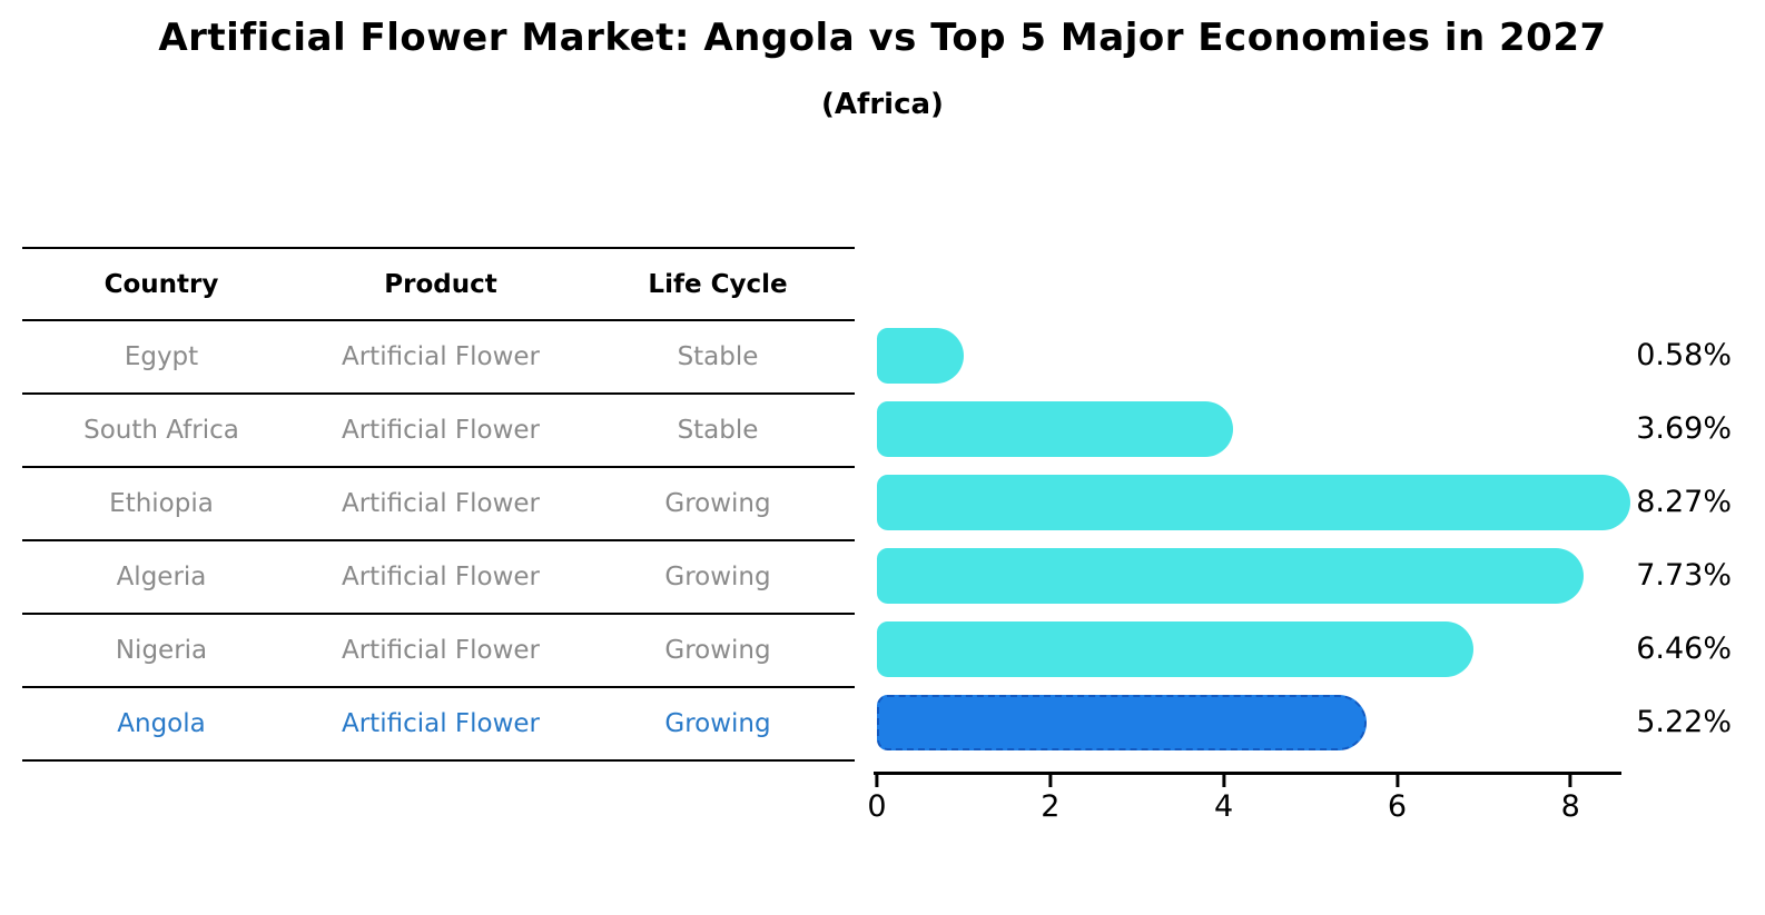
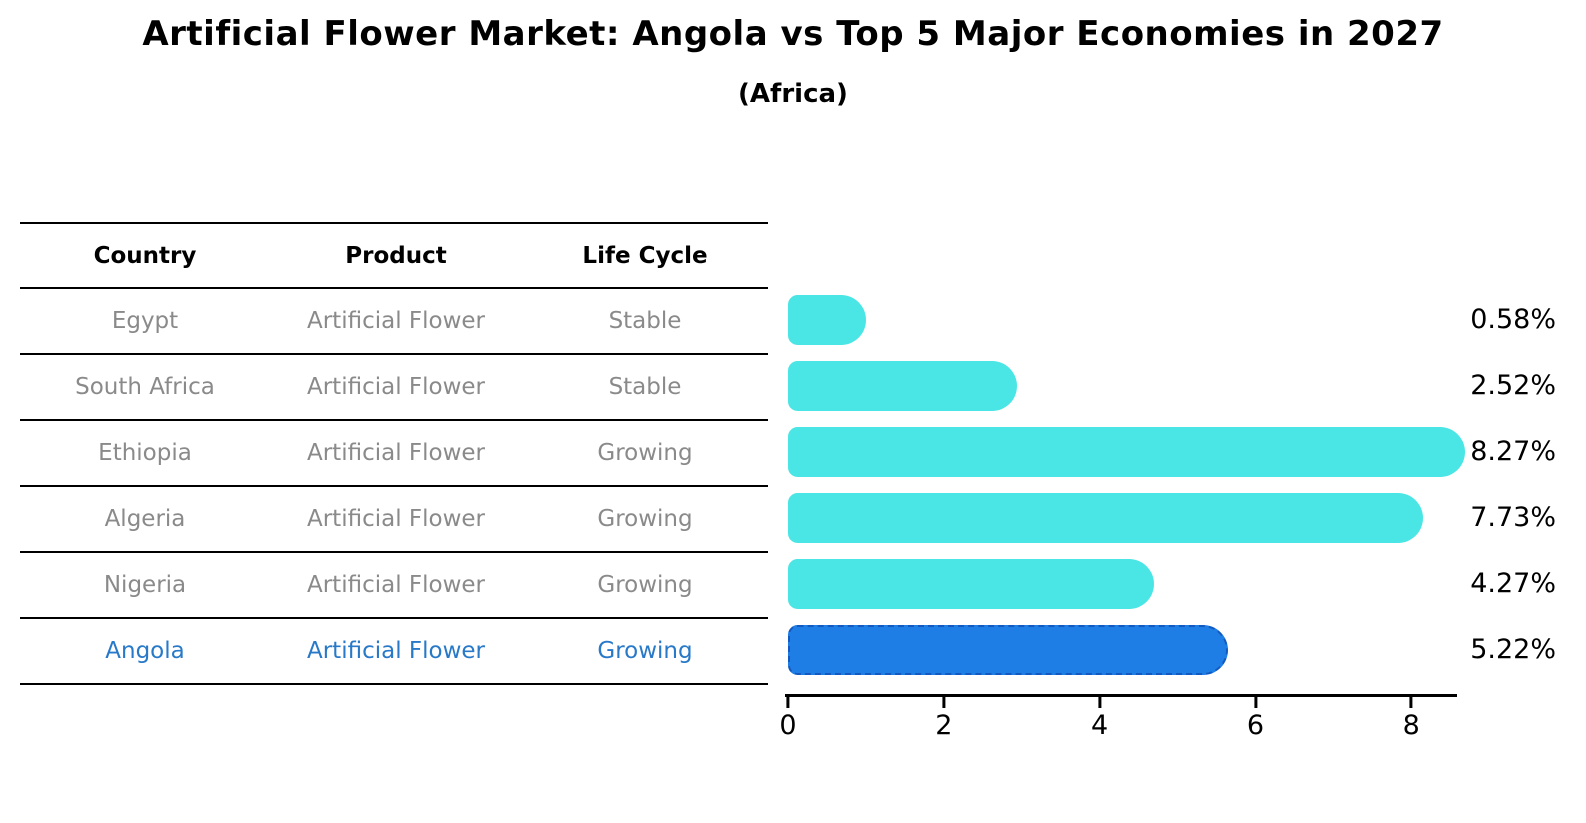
South Africa: 3.69% -> 2.52%
Nigeria: 6.46% -> 4.27%
